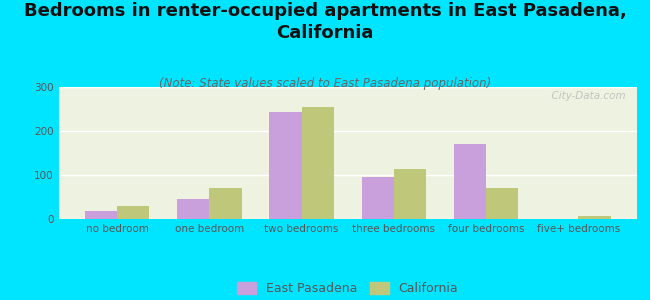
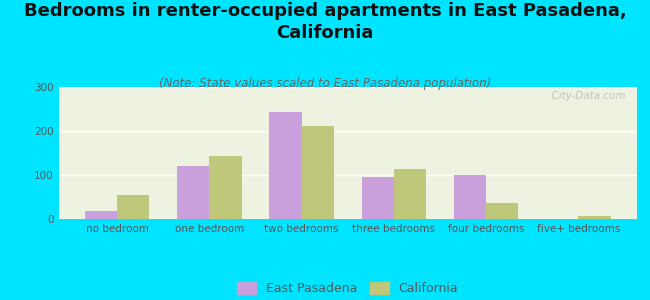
California/no bedroom: 30 -> 55
East Pasadena/one bedroom: 45 -> 120
California/one bedroom: 70 -> 143
California/two bedrooms: 255 -> 212
East Pasadena/four bedrooms: 170 -> 100
California/four bedrooms: 70 -> 37
